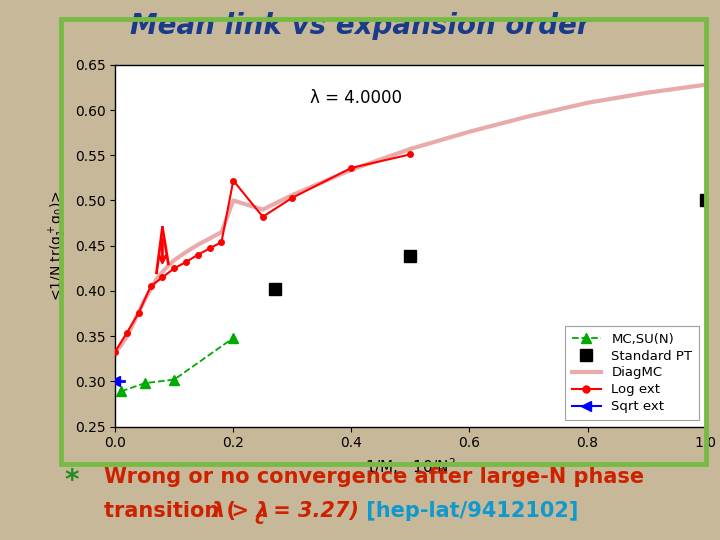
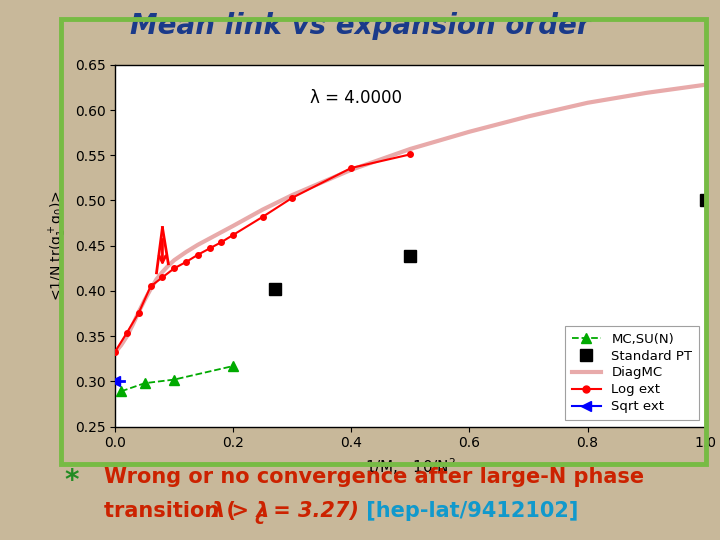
DiagMC/0.2: 0.500 -> 0.472
Log ext/0.2: 0.522 -> 0.462
MC,SU(N)/0.2: 0.348 -> 0.317
